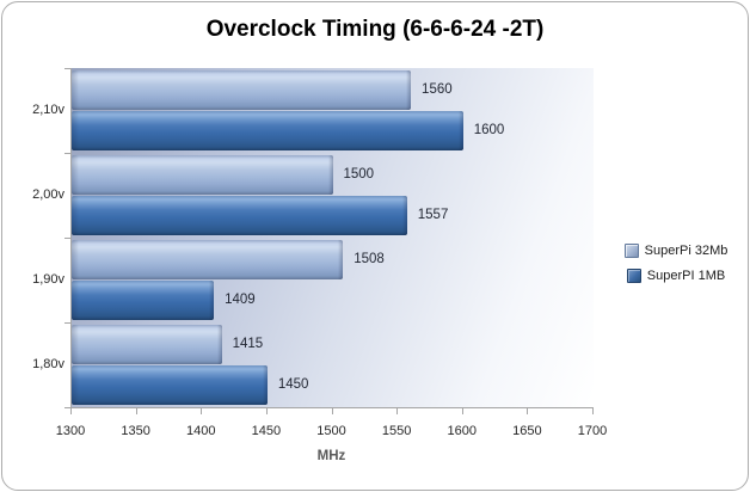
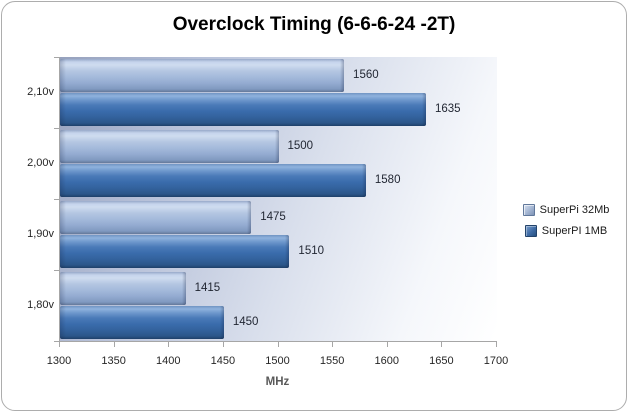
SuperPI 1MB/2,10v: 1600 -> 1635
SuperPI 1MB/2,00v: 1557 -> 1580
SuperPi 32Mb/1,90v: 1508 -> 1475
SuperPI 1MB/1,90v: 1409 -> 1510
